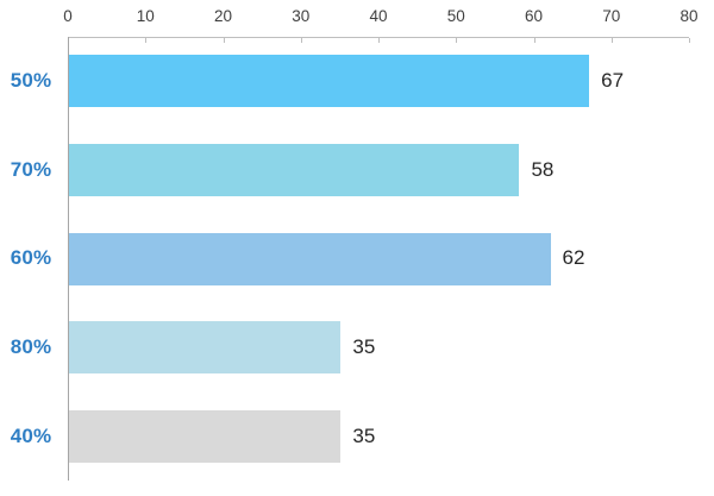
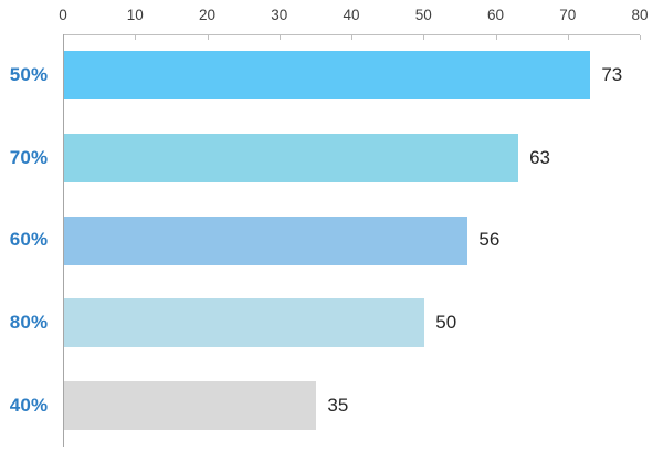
50%: 67 -> 73
70%: 58 -> 63
60%: 62 -> 56
80%: 35 -> 50
